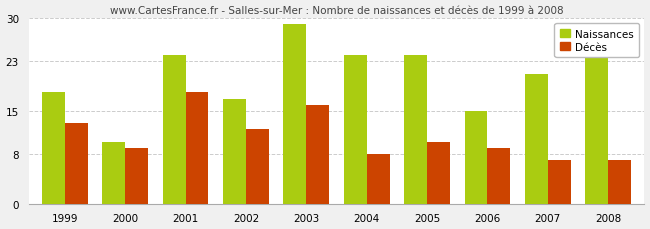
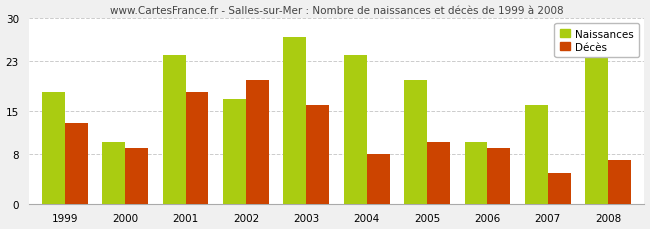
Décès/2002: 12 -> 20
Naissances/2003: 29 -> 27
Naissances/2005: 24 -> 20
Naissances/2006: 15 -> 10
Naissances/2007: 21 -> 16
Décès/2007: 7 -> 5
